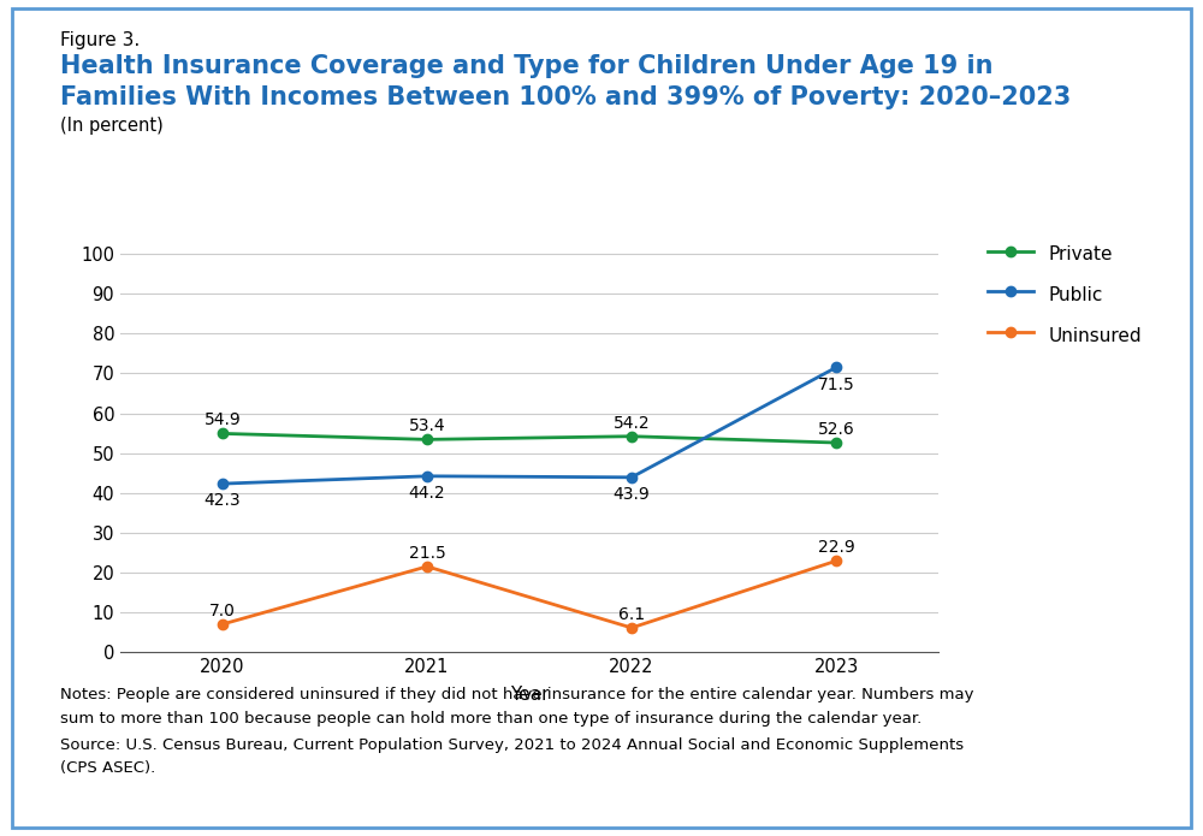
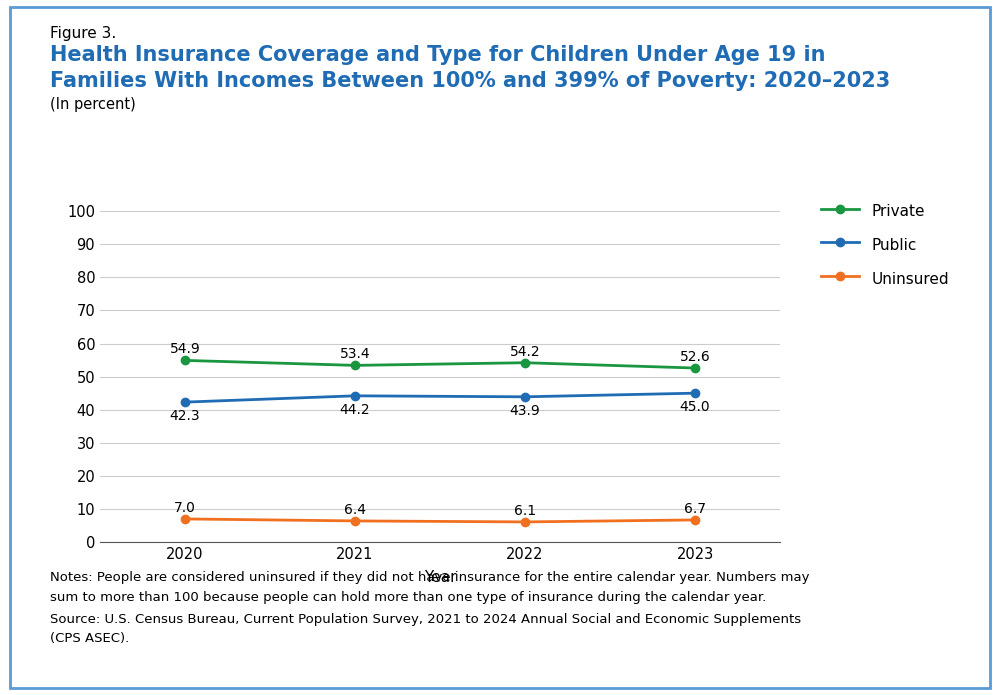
Uninsured/2021: 21.5 -> 6.4
Public/2023: 71.5 -> 45.0
Uninsured/2023: 22.9 -> 6.7
